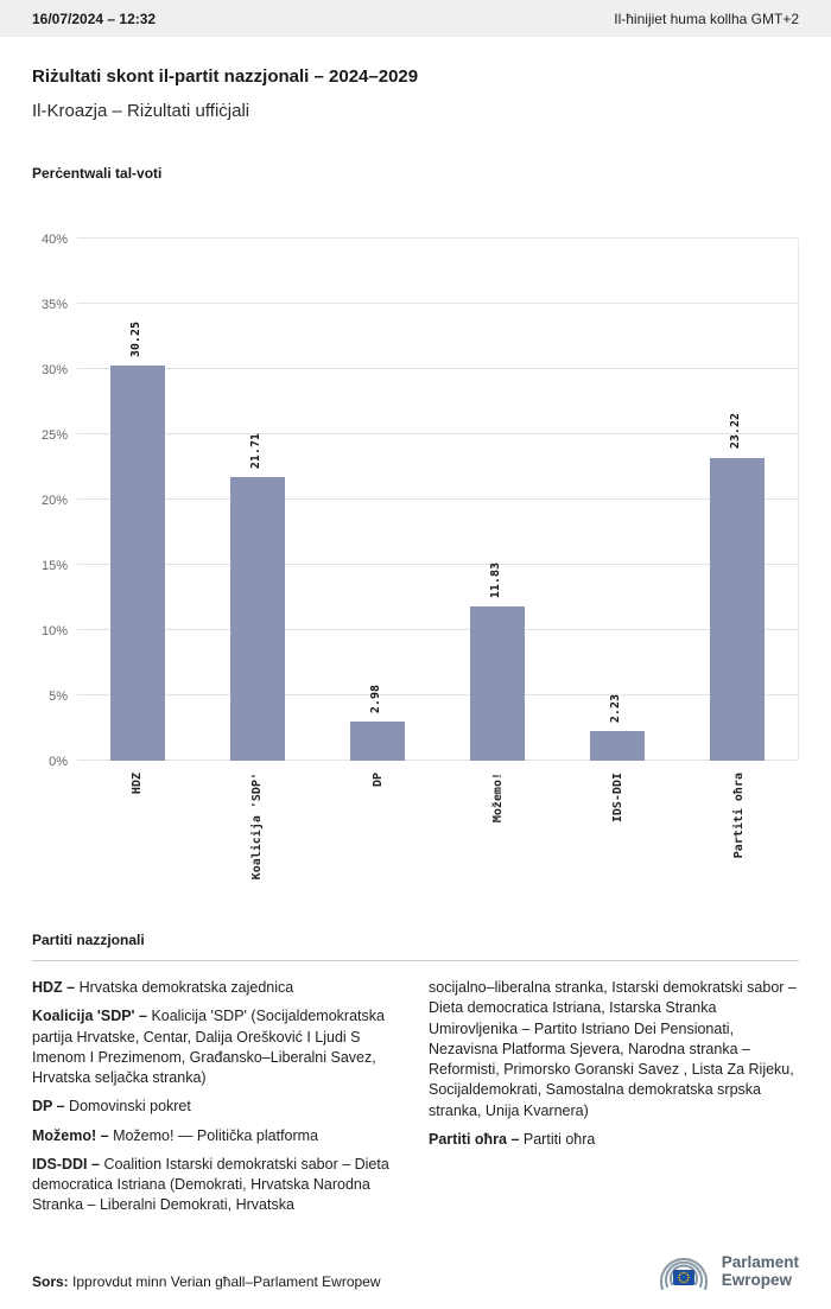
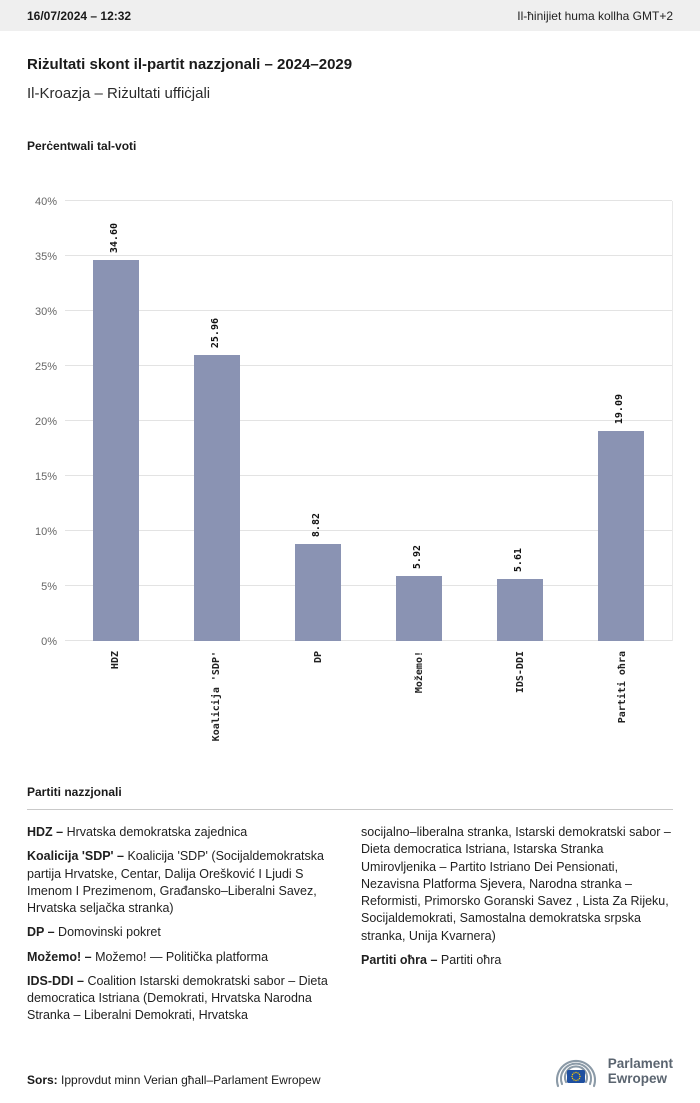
HDZ: 30.25 -> 34.60
Koalicija 'SDP': 21.71 -> 25.96
DP: 2.98 -> 8.82
Možemo!: 11.83 -> 5.92
IDS-DDI: 2.23 -> 5.61
Partiti oħra: 23.22 -> 19.09
